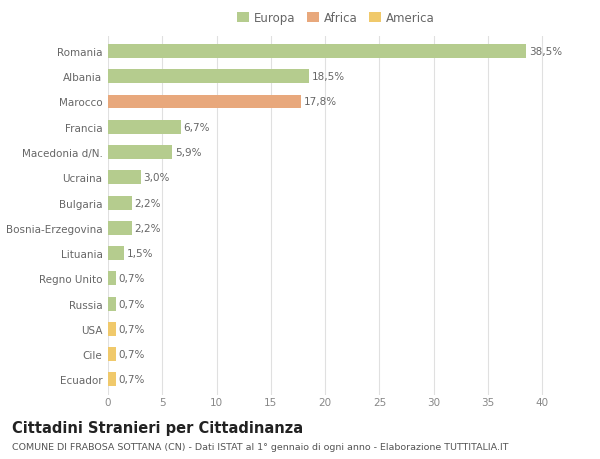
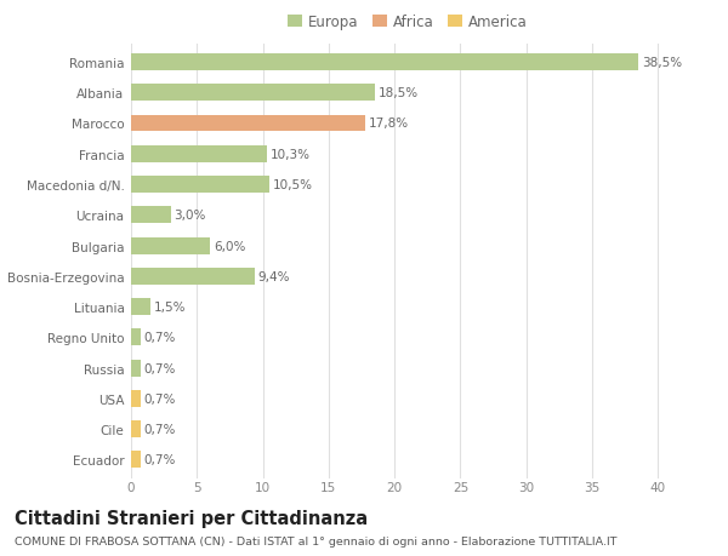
Francia: 6,7% -> 10,3%
Macedonia d/N.: 5,9% -> 10,5%
Bulgaria: 2,2% -> 6,0%
Bosnia-Erzegovina: 2,2% -> 9,4%
